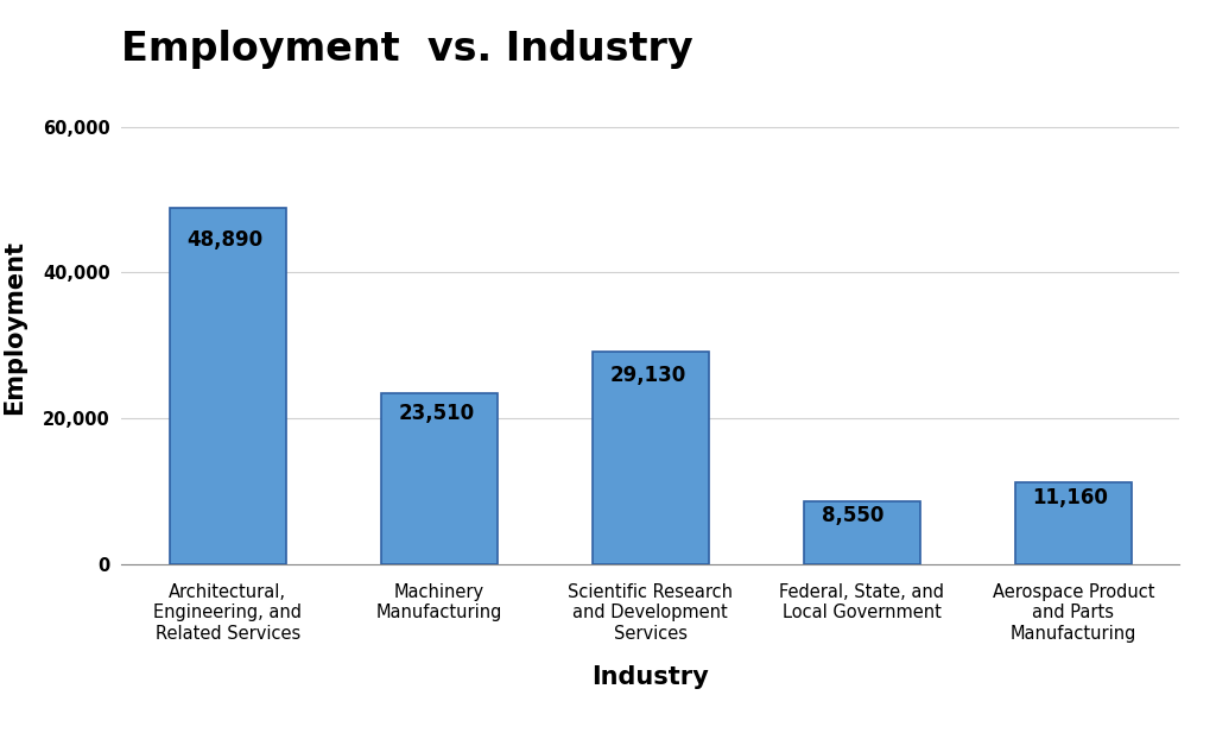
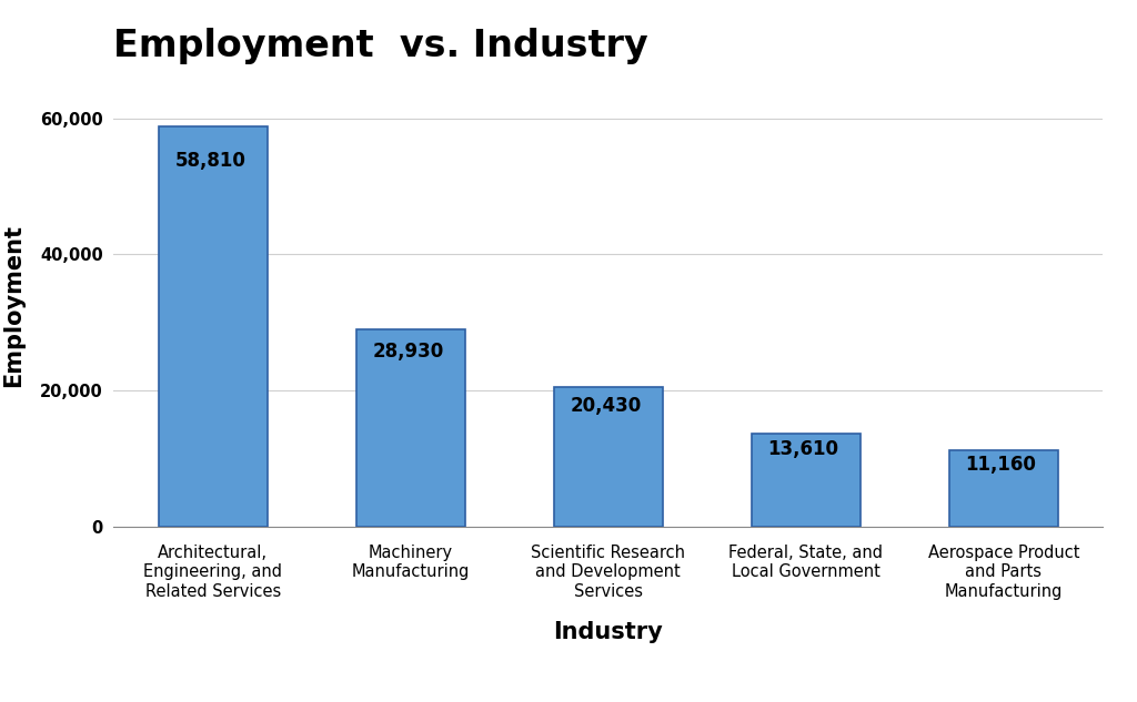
Architectural, Engineering, and Related Services: 48,890 -> 58,810
Machinery Manufacturing: 23,510 -> 28,930
Scientific Research and Development Services: 29,130 -> 20,430
Federal, State, and Local Government: 8,550 -> 13,610
